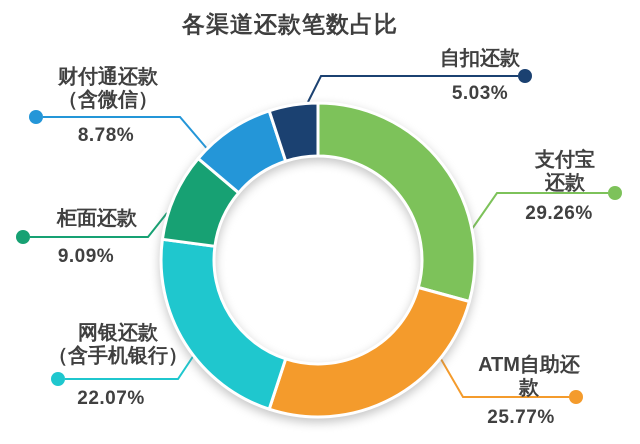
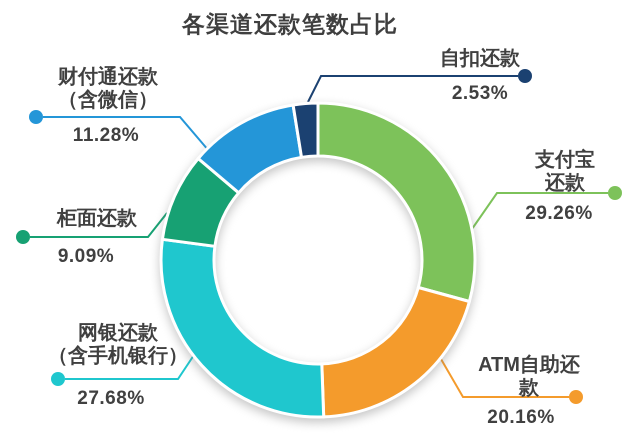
ATM自助还款: 25.77% -> 20.16%
网银还款 （含手机银行）: 22.07% -> 27.68%
财付通还款 （含微信）: 8.78% -> 11.28%
自扣还款: 5.03% -> 2.53%
